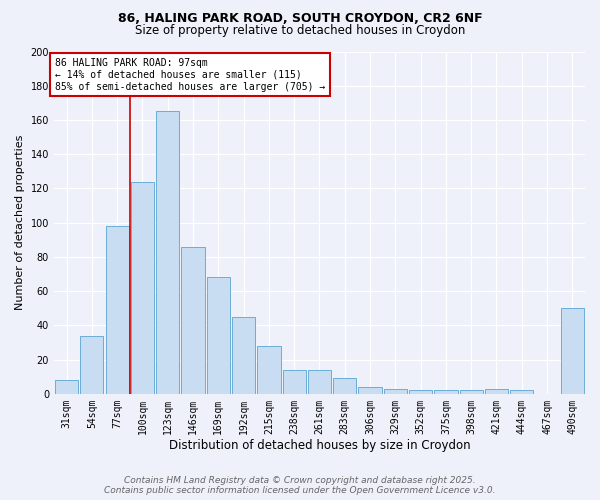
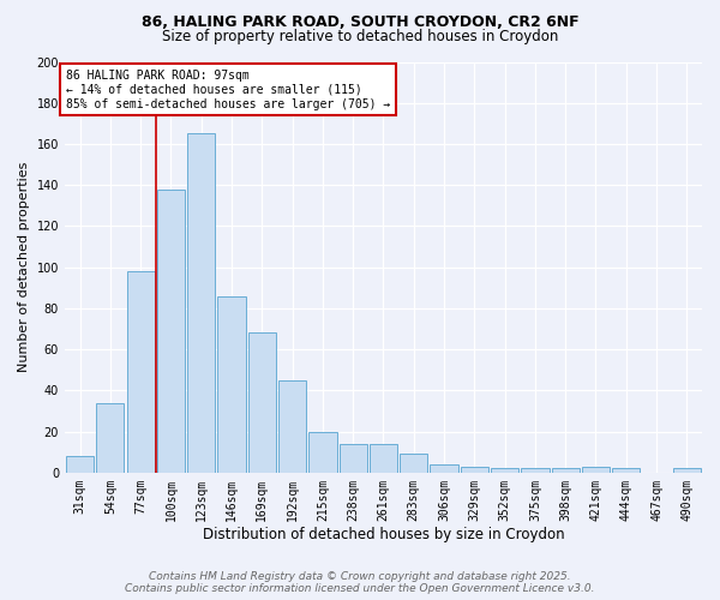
100sqm: 124 -> 138
215sqm: 28 -> 20
490sqm: 50 -> 2
